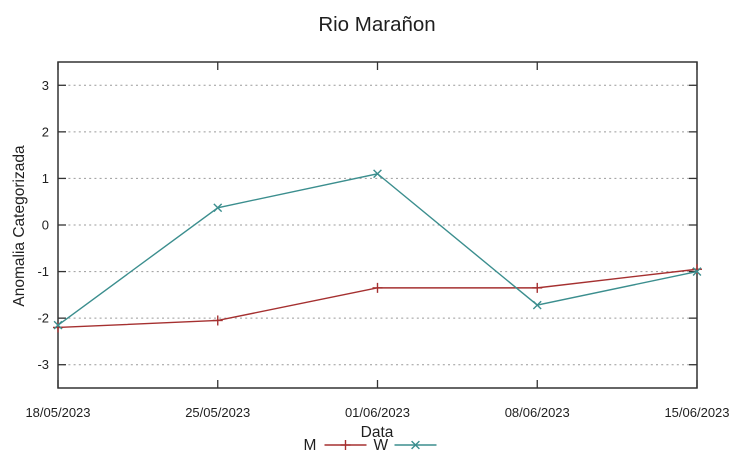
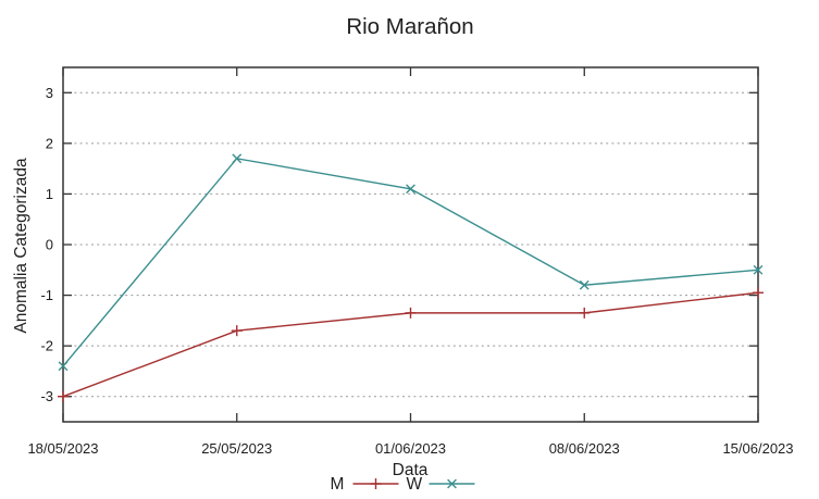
M/18/05/2023: -2.2 -> -3.0
W/18/05/2023: -2.1 -> -2.4
M/25/05/2023: -2.0 -> -1.7
W/25/05/2023: 0.4 -> 1.7
W/08/06/2023: -1.7 -> -0.8
W/15/06/2023: -1.0 -> -0.5
